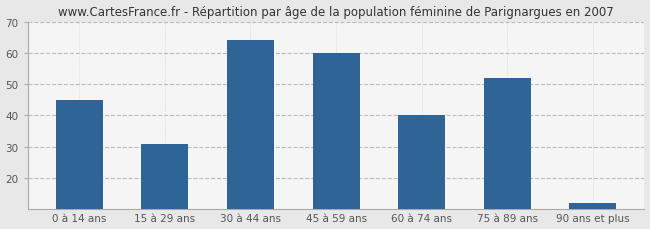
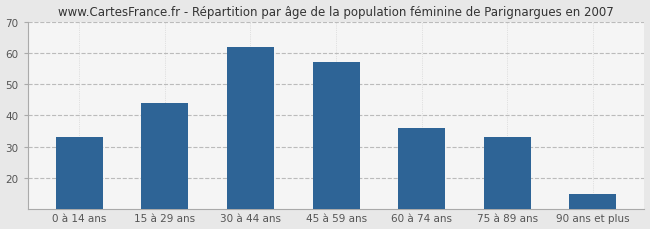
0 à 14 ans: 45 -> 33
15 à 29 ans: 31 -> 44
30 à 44 ans: 64 -> 62
45 à 59 ans: 60 -> 57
60 à 74 ans: 40 -> 36
75 à 89 ans: 52 -> 33
90 ans et plus: 12 -> 15
